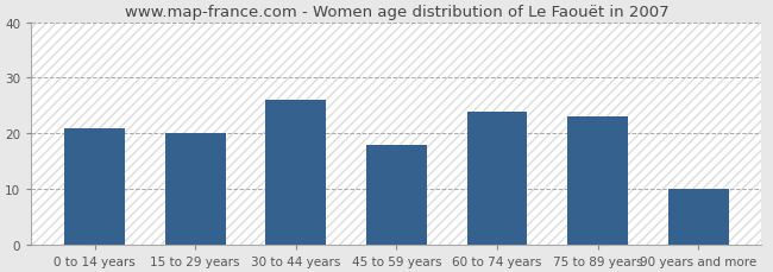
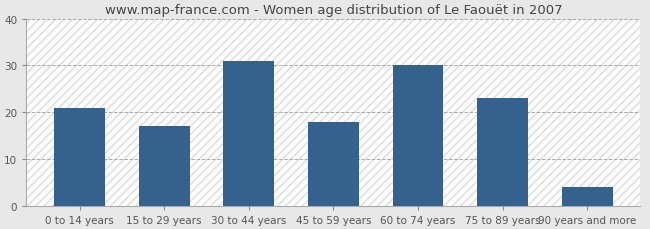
15 to 29 years: 20 -> 17
30 to 44 years: 26 -> 31
60 to 74 years: 24 -> 30
90 years and more: 10 -> 4
